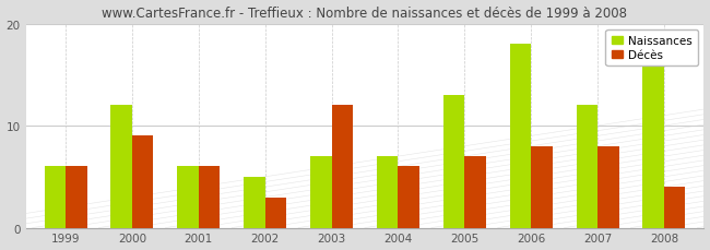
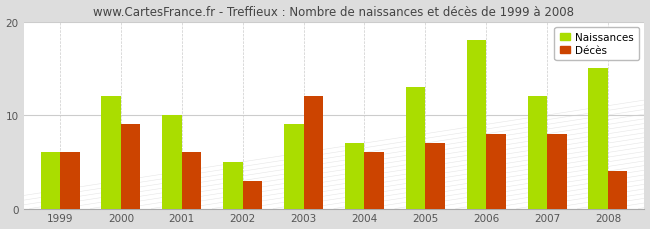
Naissances/2001: 6 -> 10
Naissances/2003: 7 -> 9
Naissances/2008: 16 -> 15
